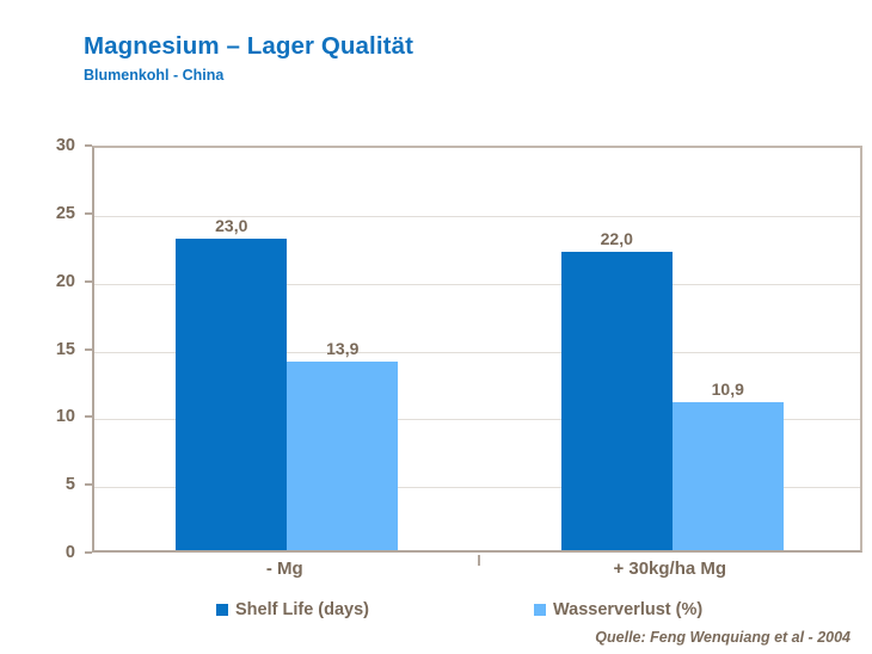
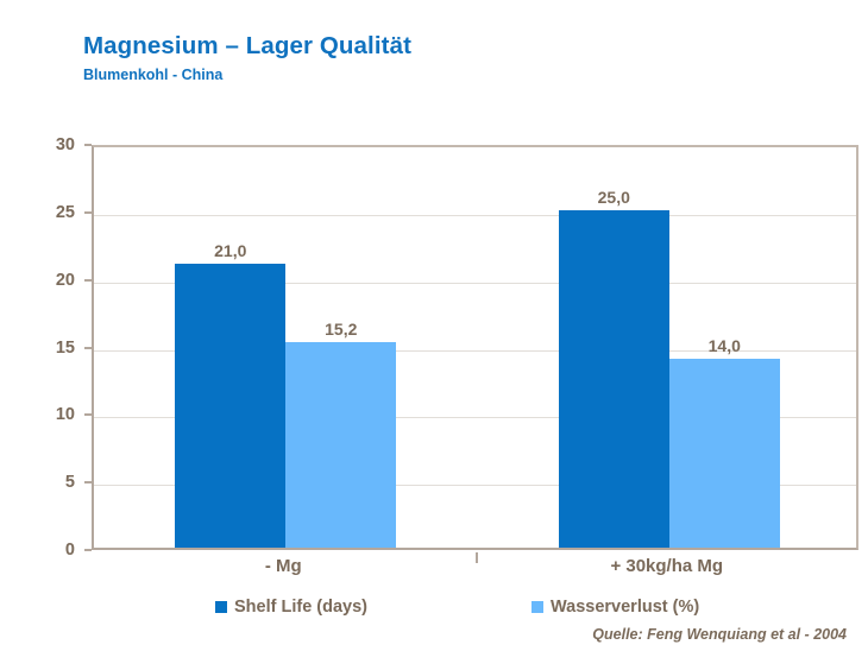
Shelf Life (days)/- Mg: 23,0 -> 21,0
Wasserverlust (%)/- Mg: 13,9 -> 15,2
Shelf Life (days)/+ 30kg/ha Mg: 22,0 -> 25,0
Wasserverlust (%)/+ 30kg/ha Mg: 10,9 -> 14,0
